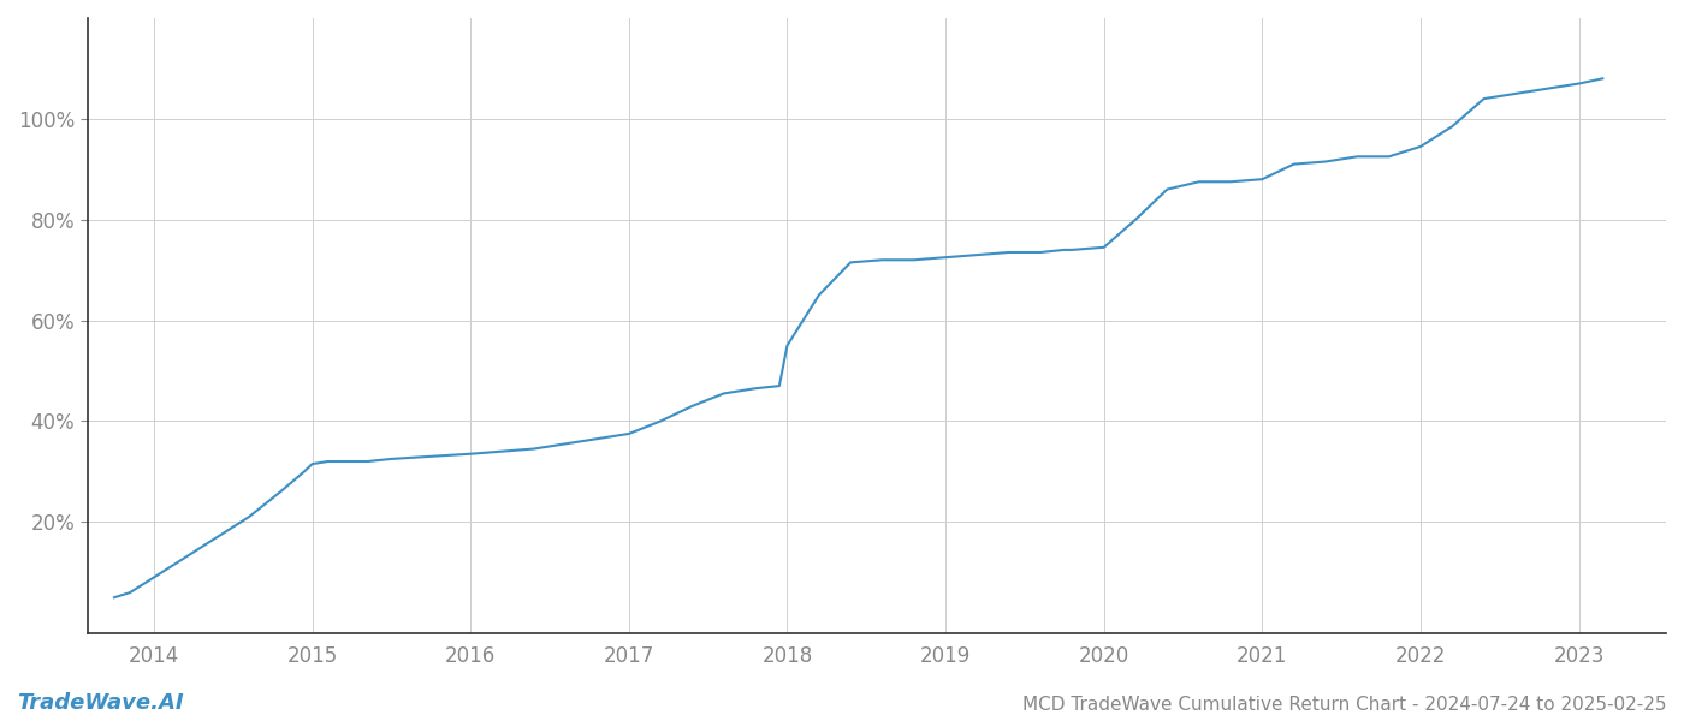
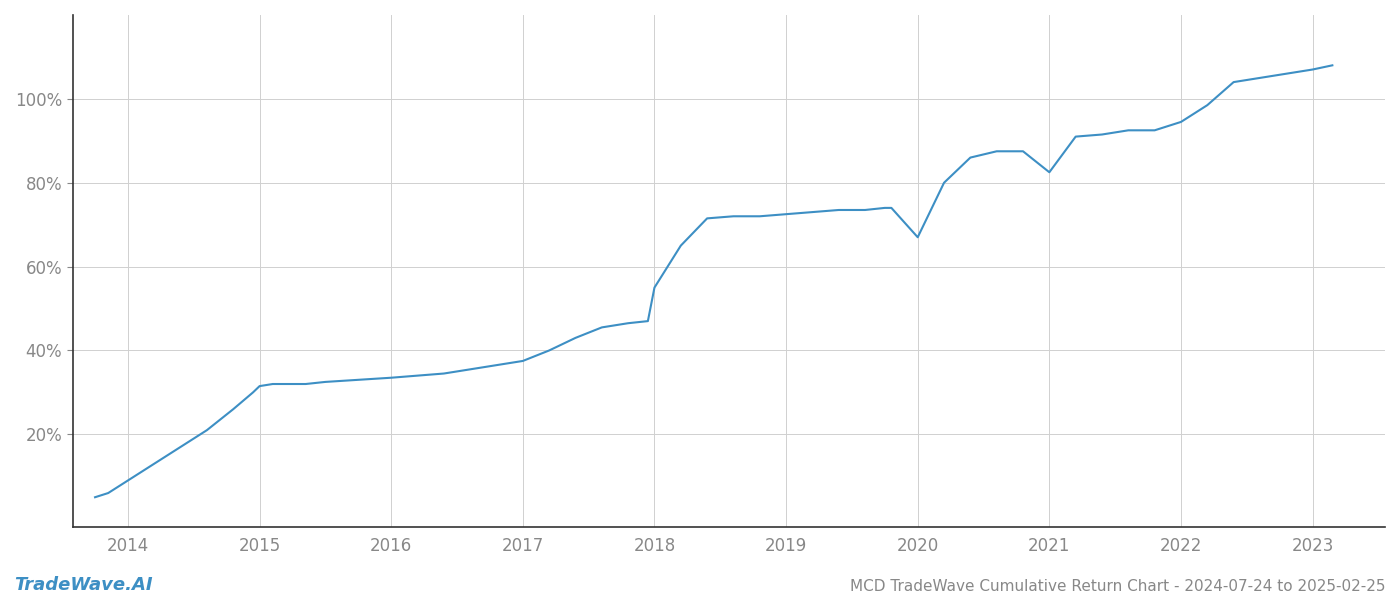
2020: 74.5% -> 67.0%
2021: 88.0% -> 82.5%
